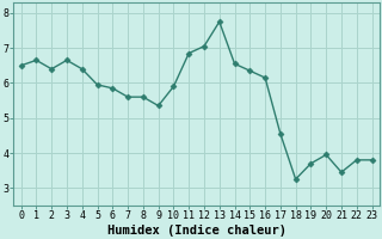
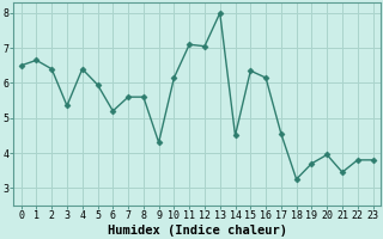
3: 6.65 -> 5.35
6: 5.85 -> 5.20
9: 5.35 -> 4.30
10: 5.90 -> 6.15
11: 6.85 -> 7.10
13: 7.75 -> 8.00
14: 6.55 -> 4.50
